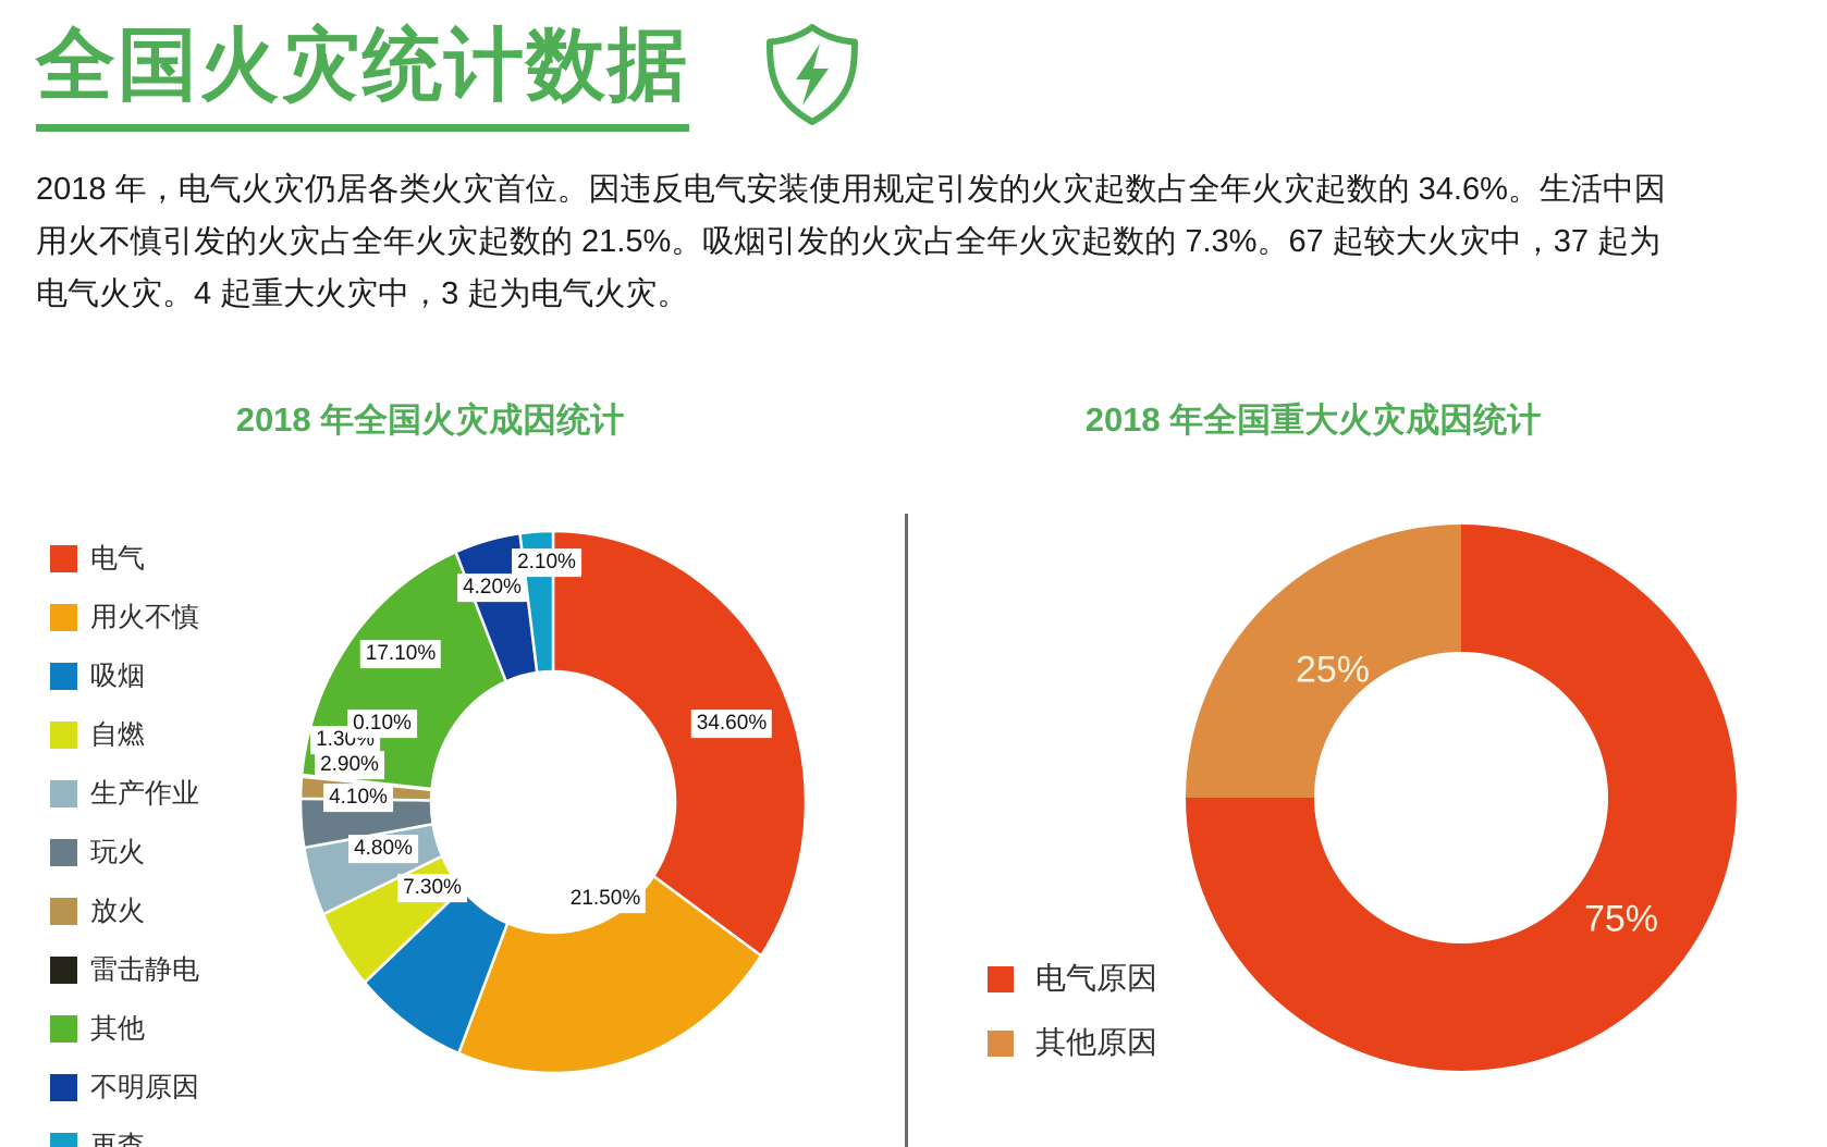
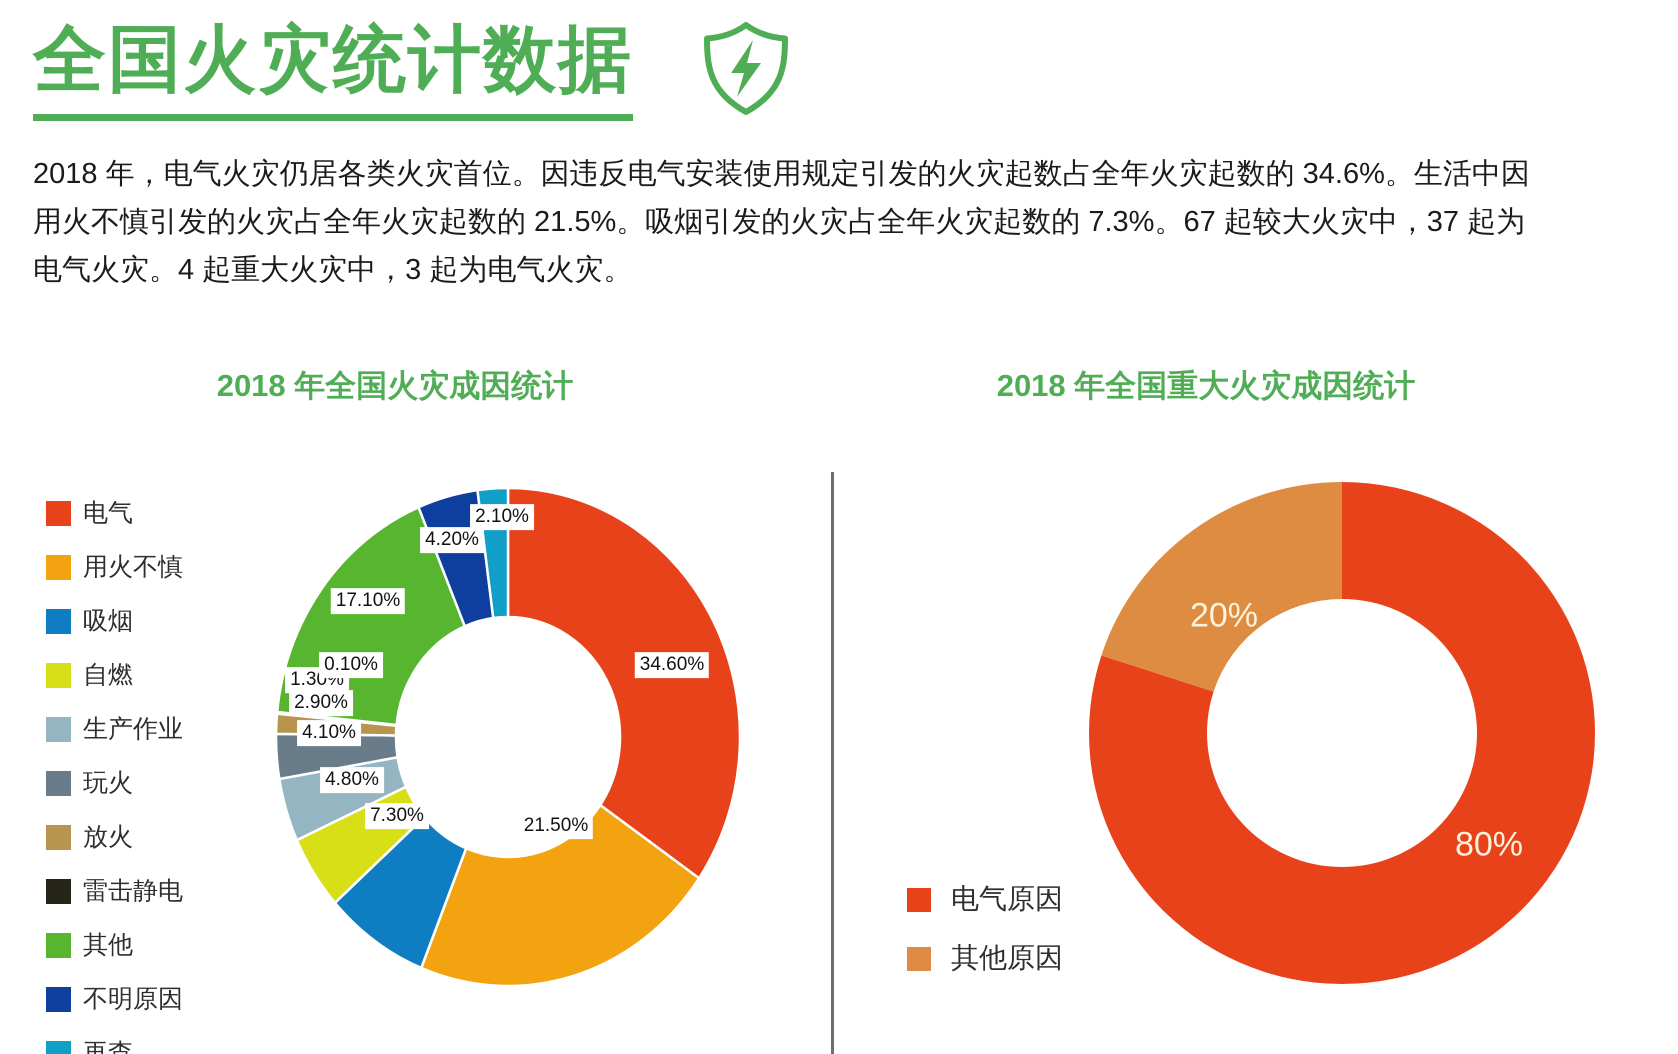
2018 年全国重大火灾成因统计/电气原因: 75% -> 80%
2018 年全国重大火灾成因统计/其他原因: 25% -> 20%
